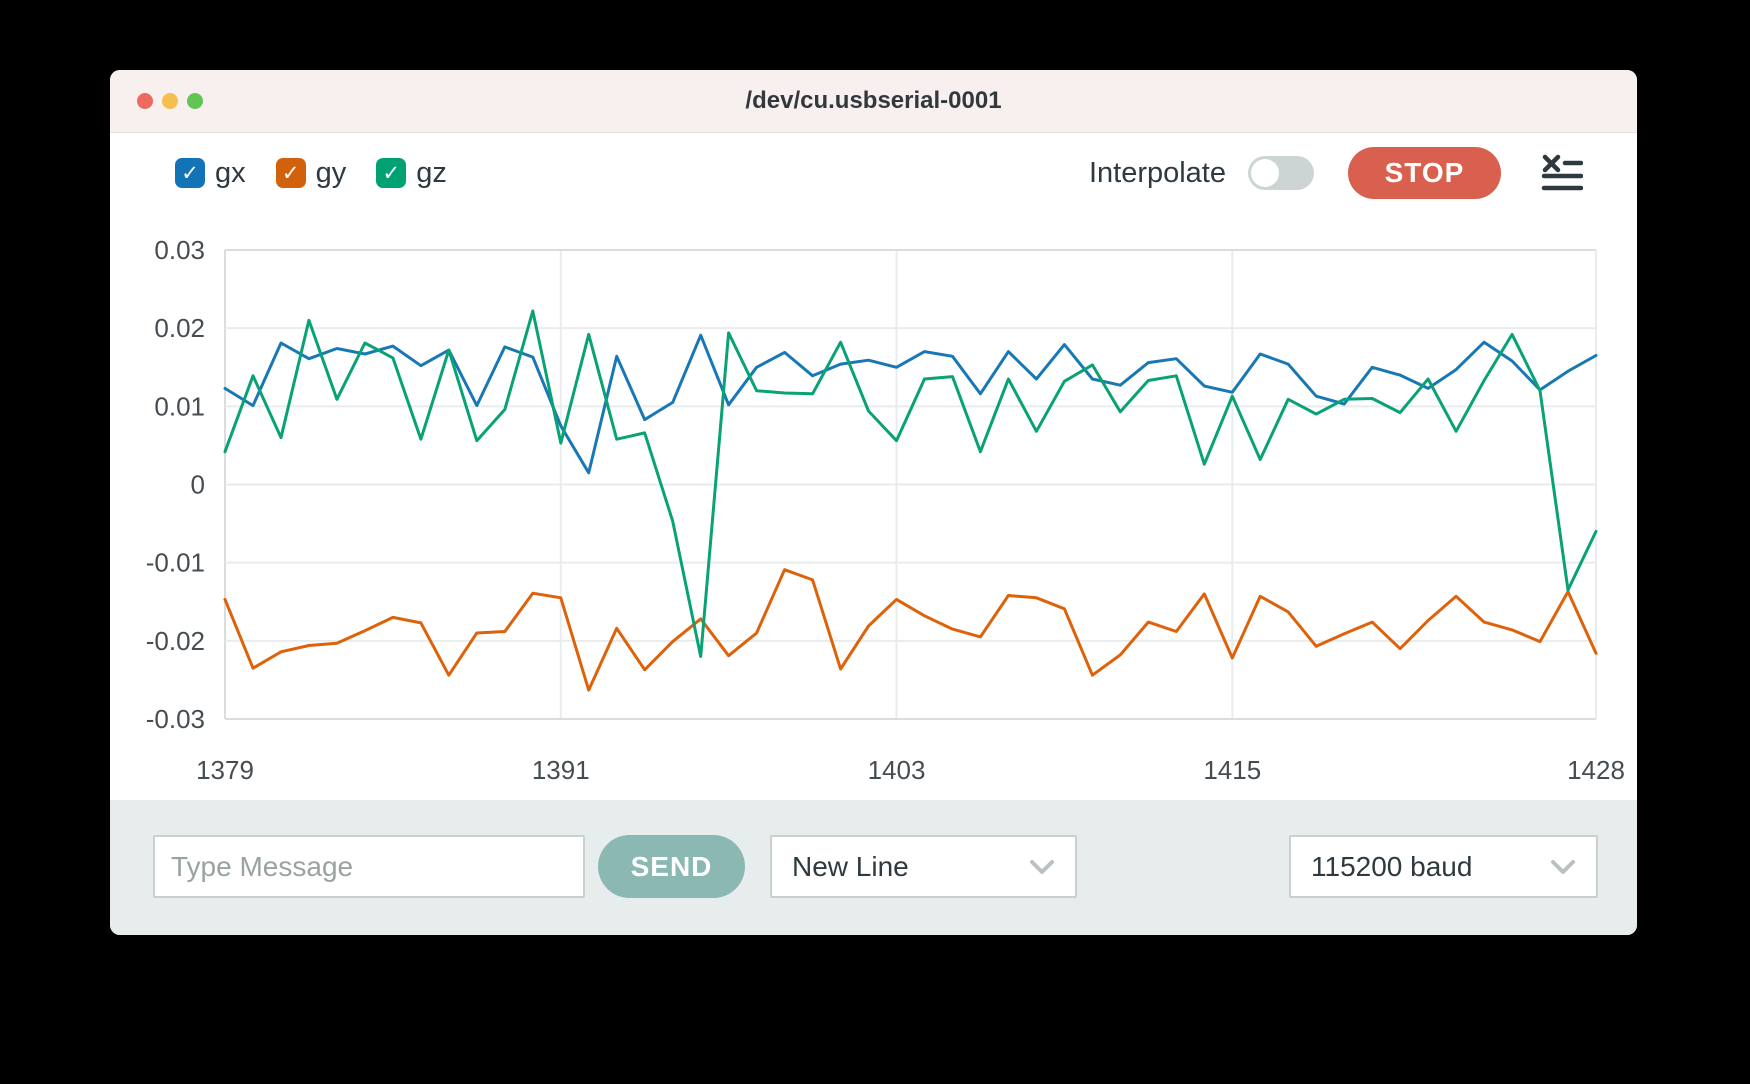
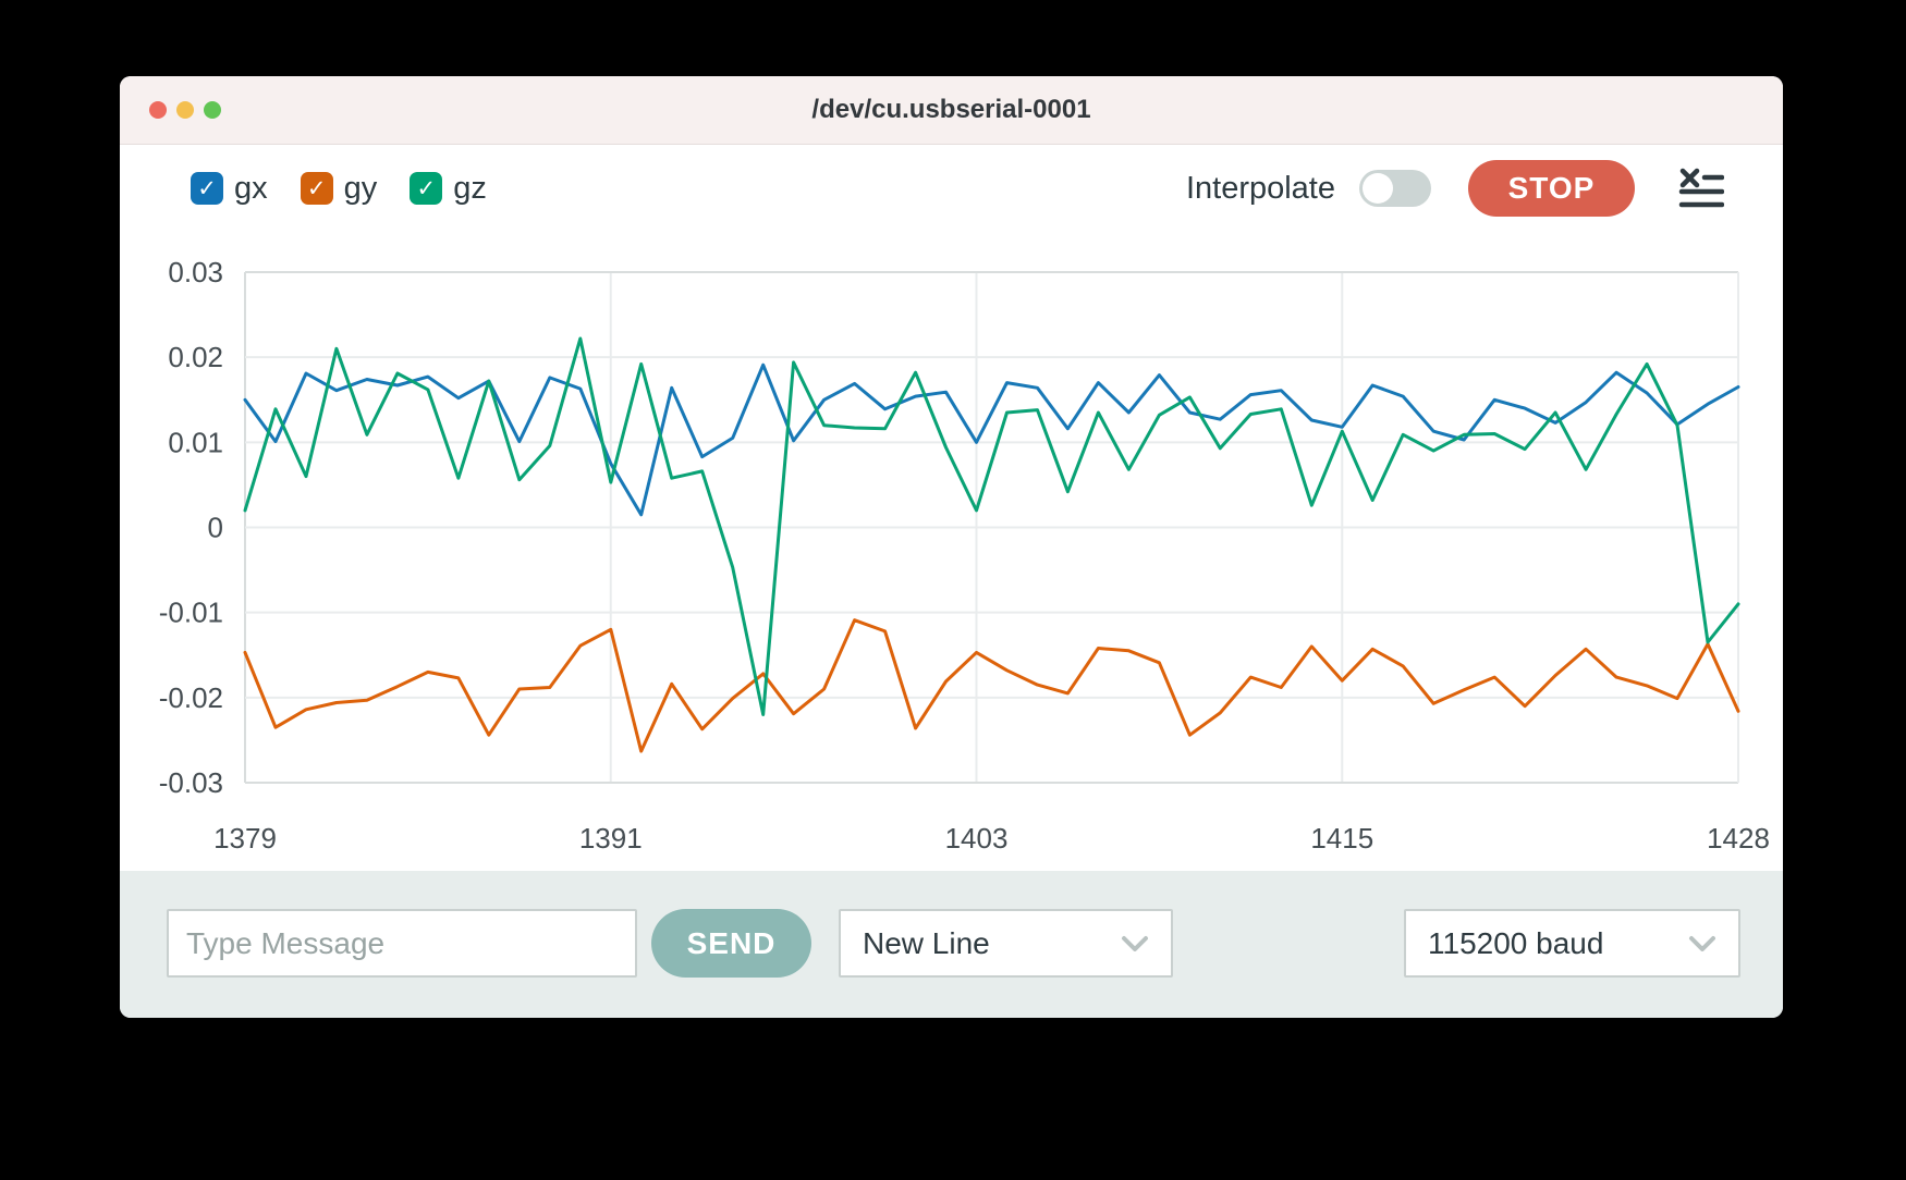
gx/1379: 0.012 -> 0.015
gz/1379: 0.004 -> 0.002
gy/1391: -0.015 -> -0.012
gx/1403: 0.015 -> 0.010
gz/1403: 0.006 -> 0.002
gy/1415: -0.022 -> -0.018
gz/1428: -0.006 -> -0.009
